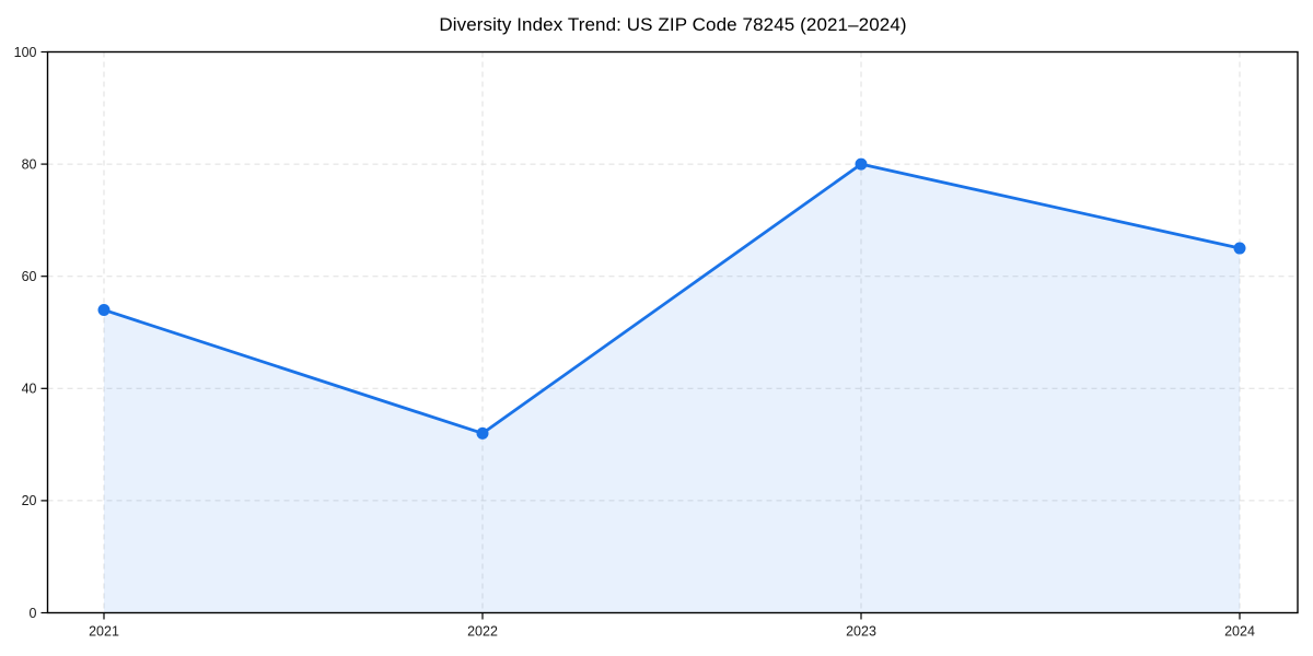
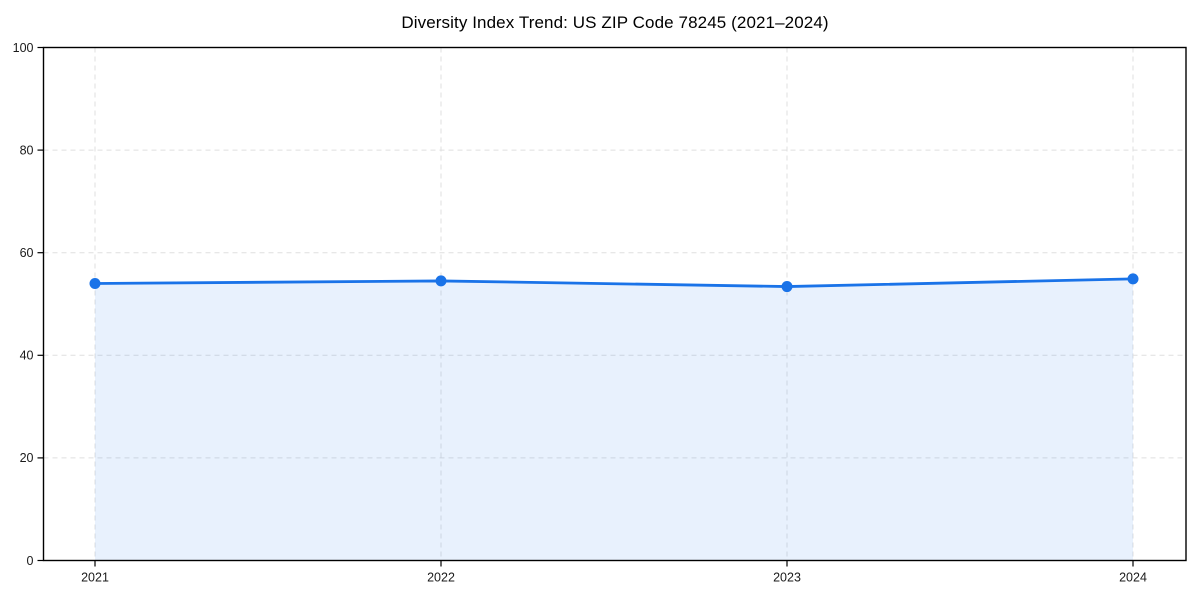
2022: 32 -> 54
2023: 80 -> 53
2024: 65 -> 55
